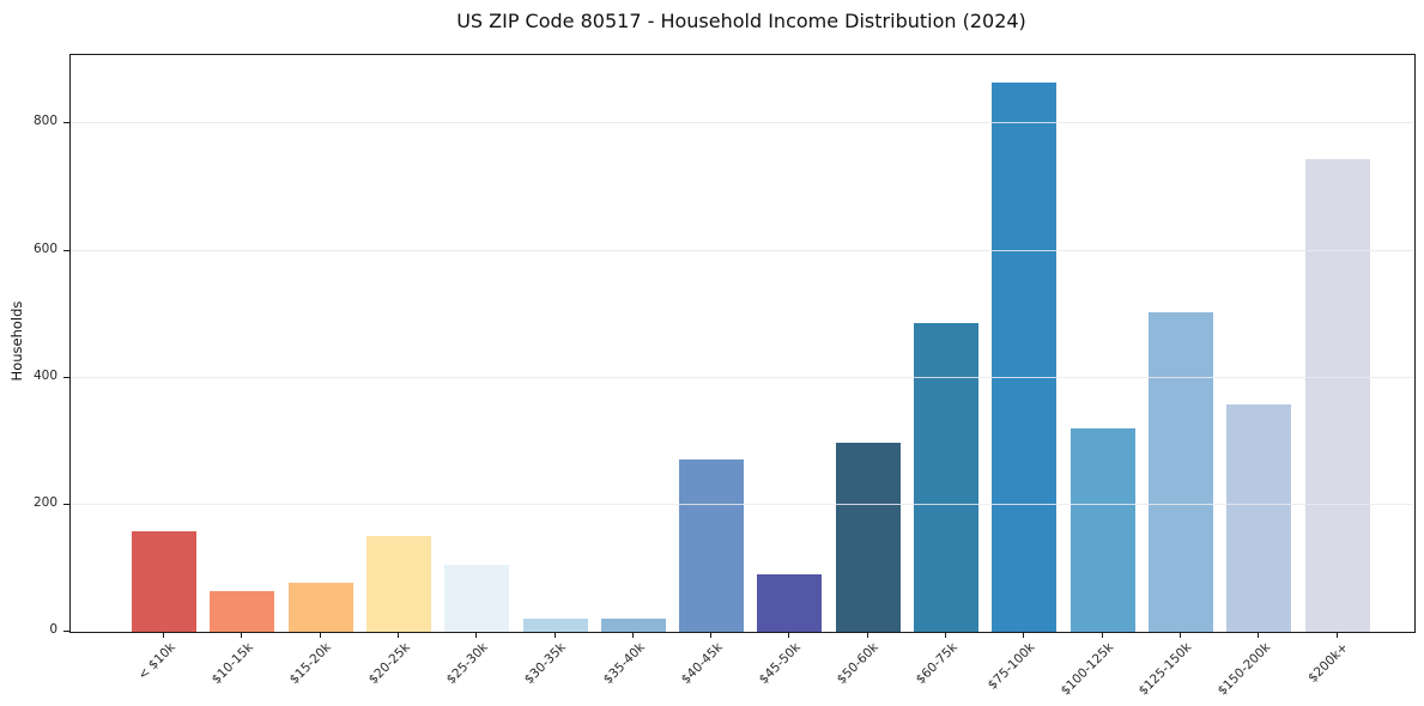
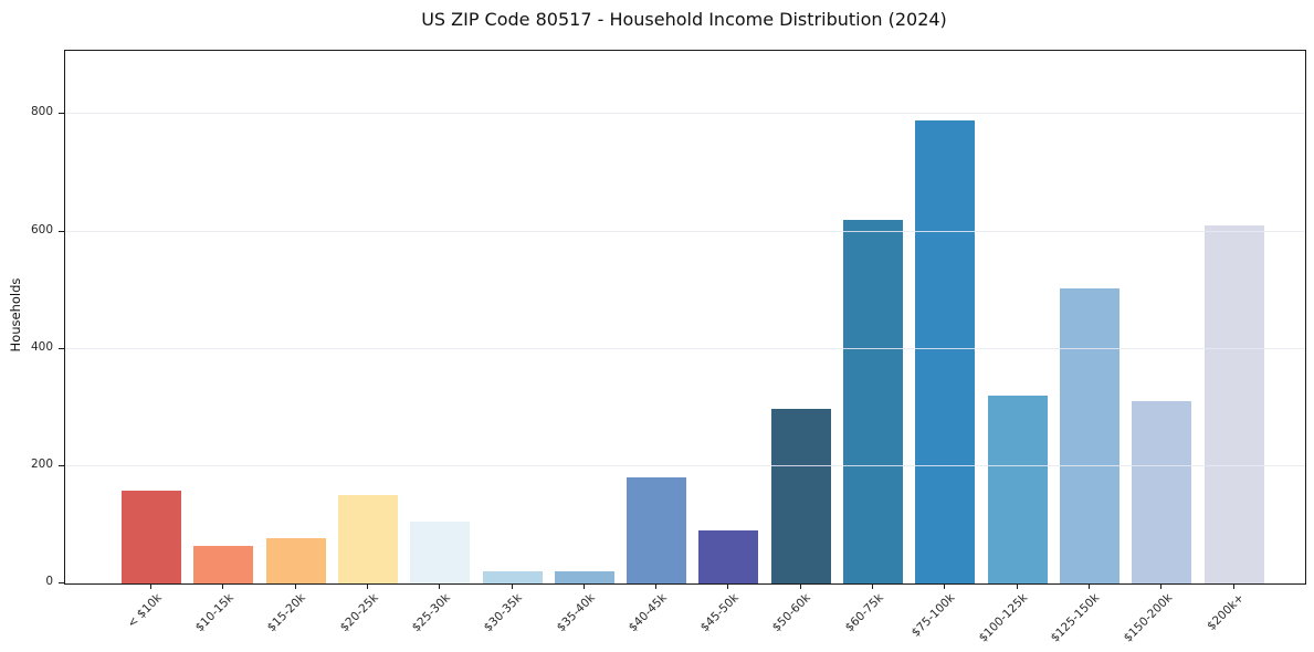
$40-45k: 270 -> 180
$60-75k: 490 -> 620
$75-100k: 860 -> 790
$150-200k: 360 -> 310
$200k+: 740 -> 610
